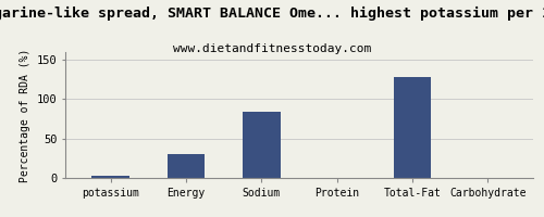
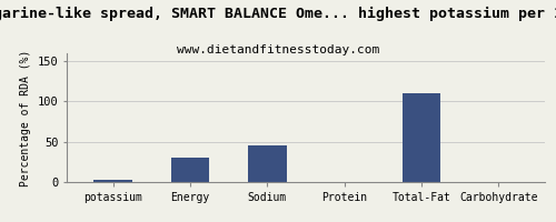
Sodium: 84 -> 46
Total-Fat: 128 -> 110
